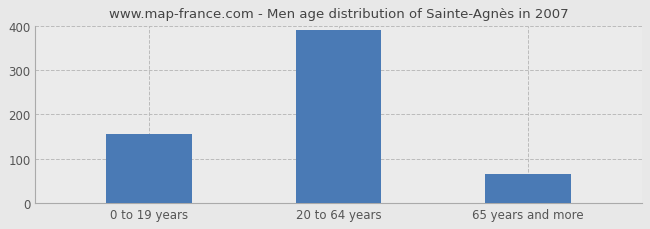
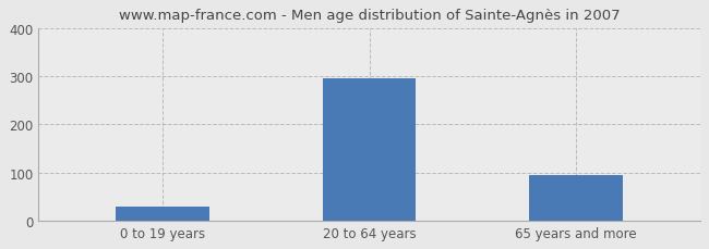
0 to 19 years: 155 -> 30
20 to 64 years: 390 -> 295
65 years and more: 65 -> 95
